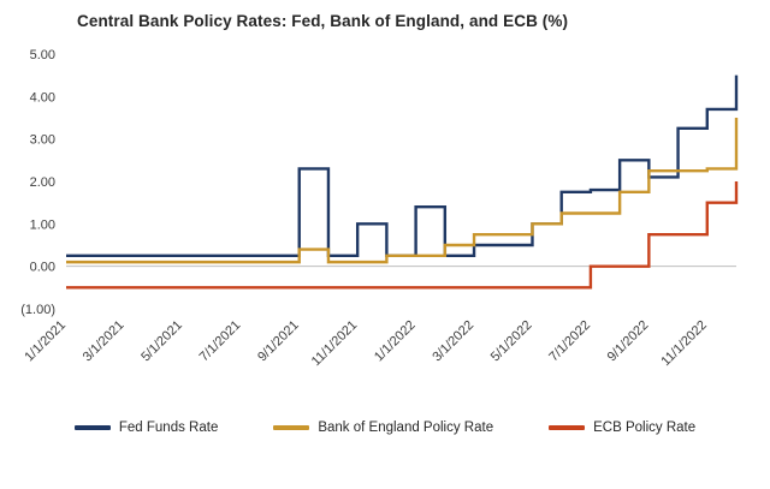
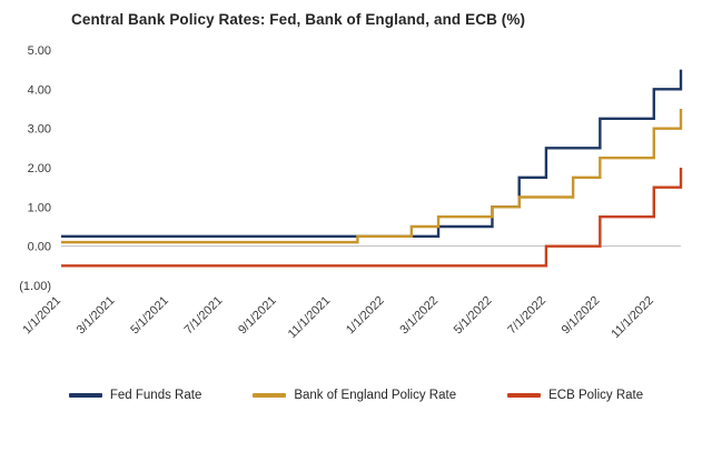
Fed Funds Rate/9/1/2021: 2.3 -> 0.2
Bank of England Policy Rate/9/1/2021: 0.4 -> 0.1
Fed Funds Rate/11/1/2021: 1.0 -> 0.2
Fed Funds Rate/1/1/2022: 1.4 -> 0.2
Fed Funds Rate/7/1/2022: 1.8 -> 2.5
Fed Funds Rate/9/1/2022: 2.1 -> 3.2
Fed Funds Rate/11/1/2022: 3.7 -> 4.0
Bank of England Policy Rate/11/1/2022: 2.3 -> 3.0
